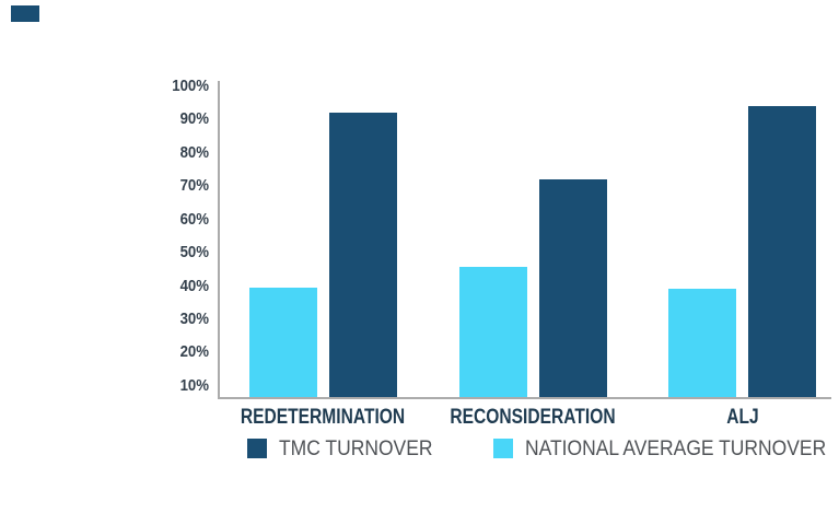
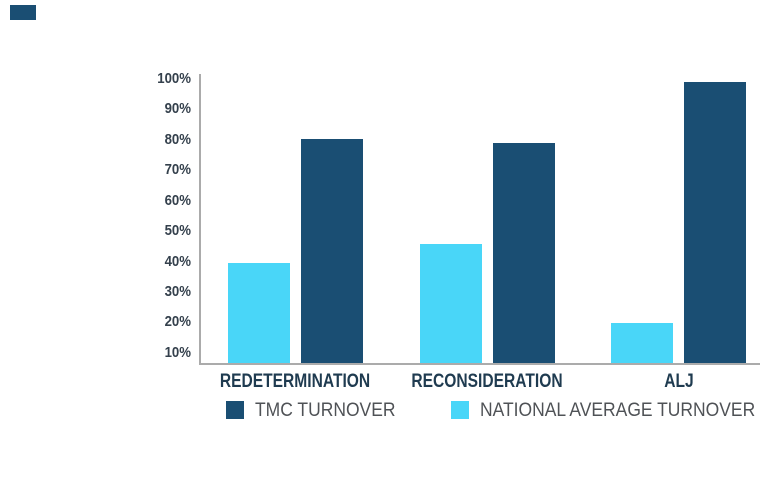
TMC TURNOVER/REDETERMINATION: 92% -> 80%
TMC TURNOVER/RECONSIDERATION: 72% -> 79%
TMC TURNOVER/ALJ: 94% -> 99%
NATIONAL AVERAGE TURNOVER/ALJ: 39% -> 20%
